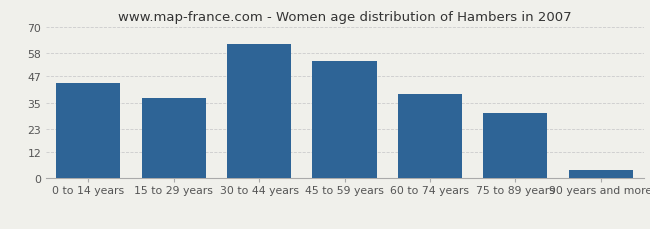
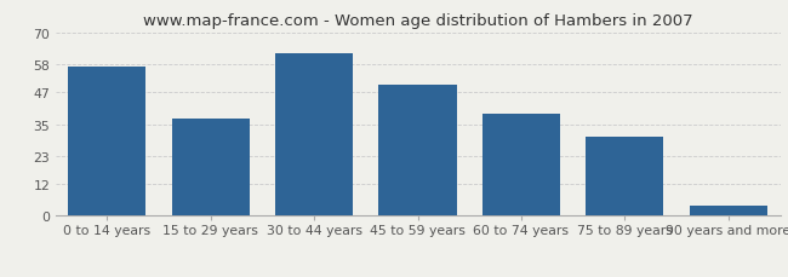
0 to 14 years: 44 -> 57
45 to 59 years: 54 -> 50
